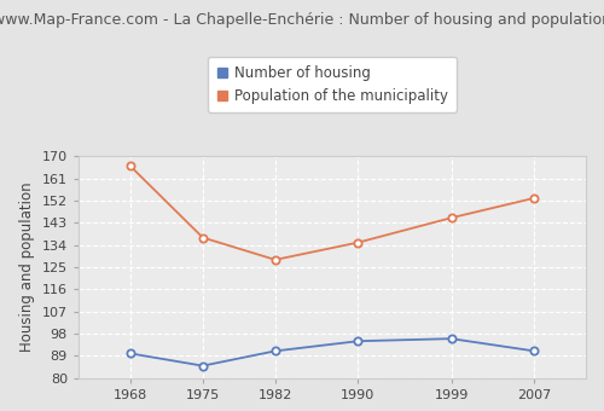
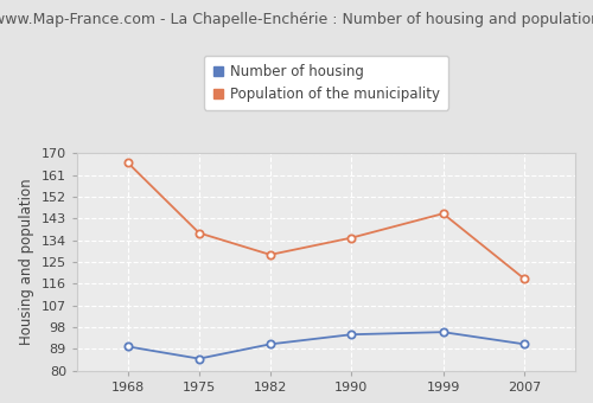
Population of the municipality/2007: 153 -> 118
